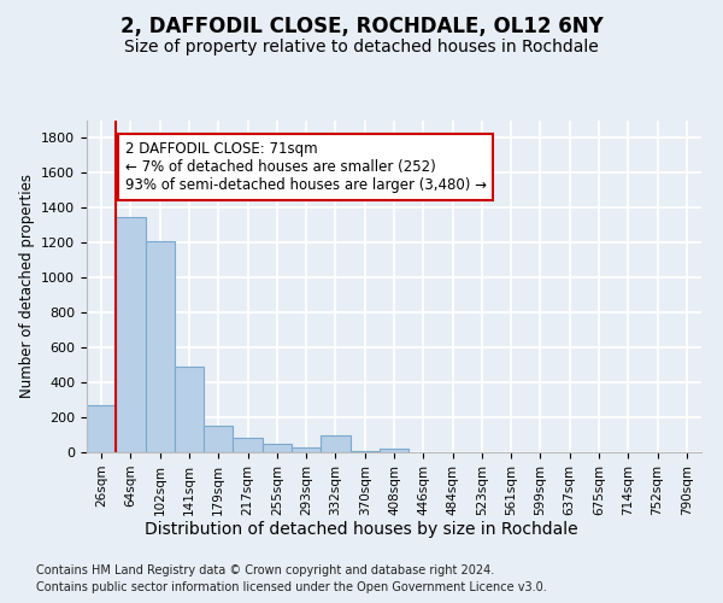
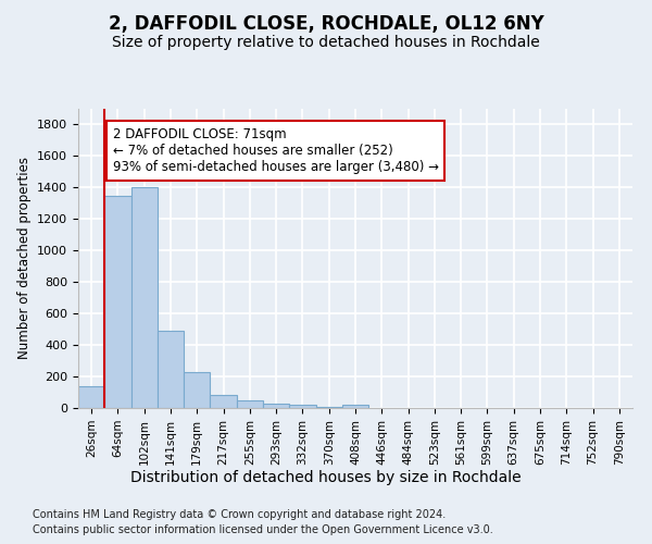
26sqm: 270 -> 140
102sqm: 1210 -> 1400
179sqm: 150 -> 220
332sqm: 100 -> 20
